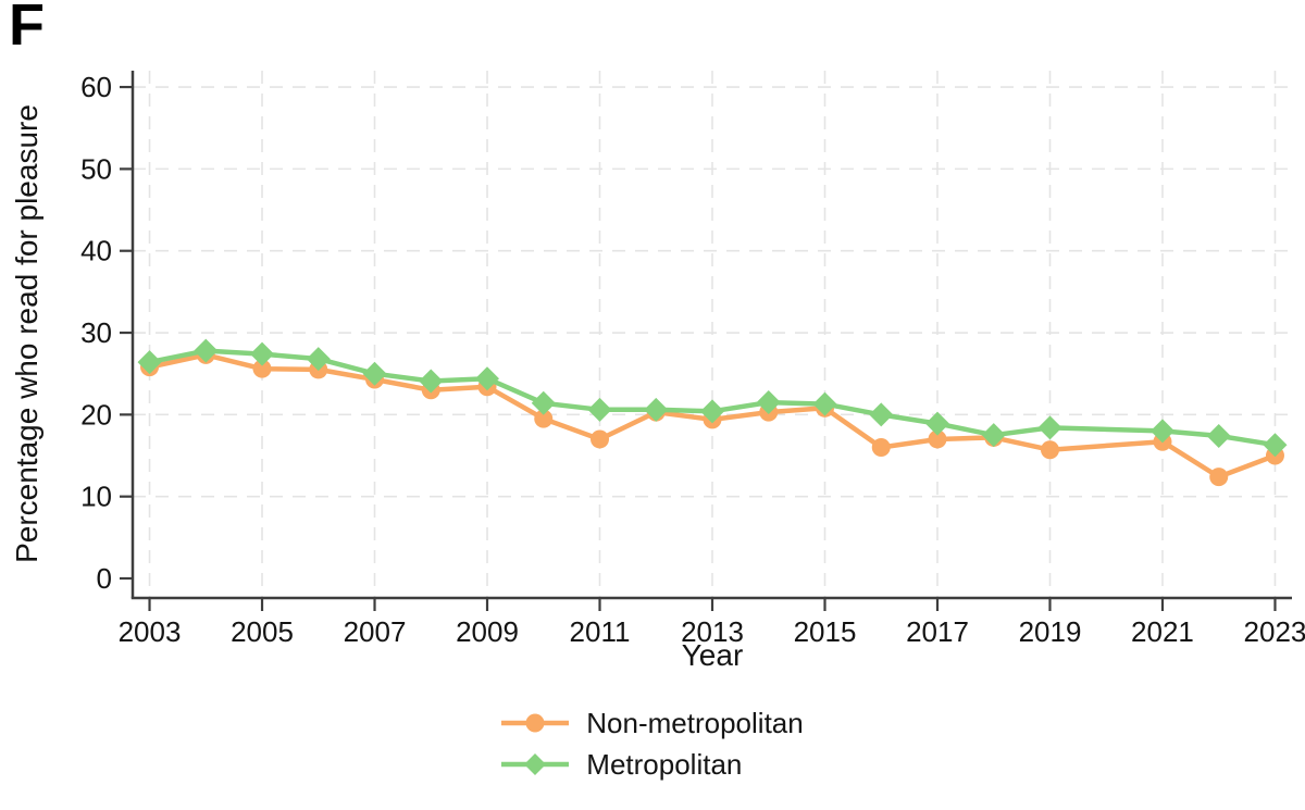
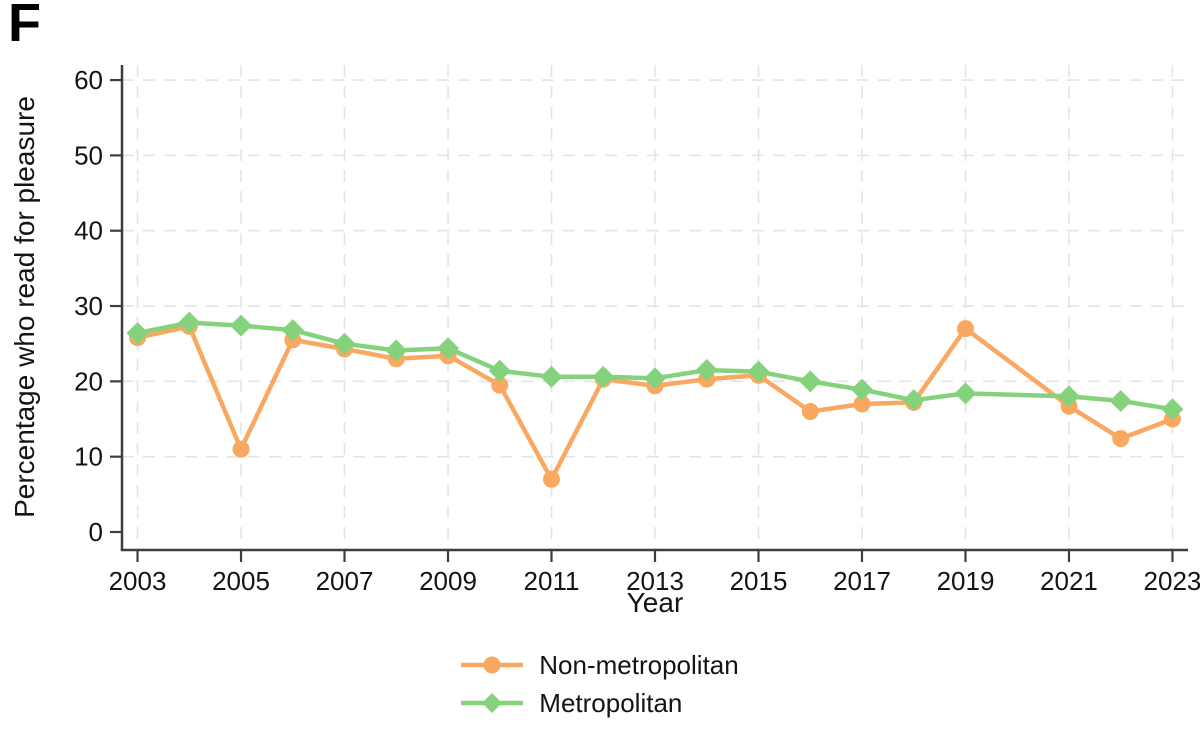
Non-metropolitan/2005: 26 -> 11
Non-metropolitan/2011: 17 -> 7
Non-metropolitan/2019: 16 -> 27
